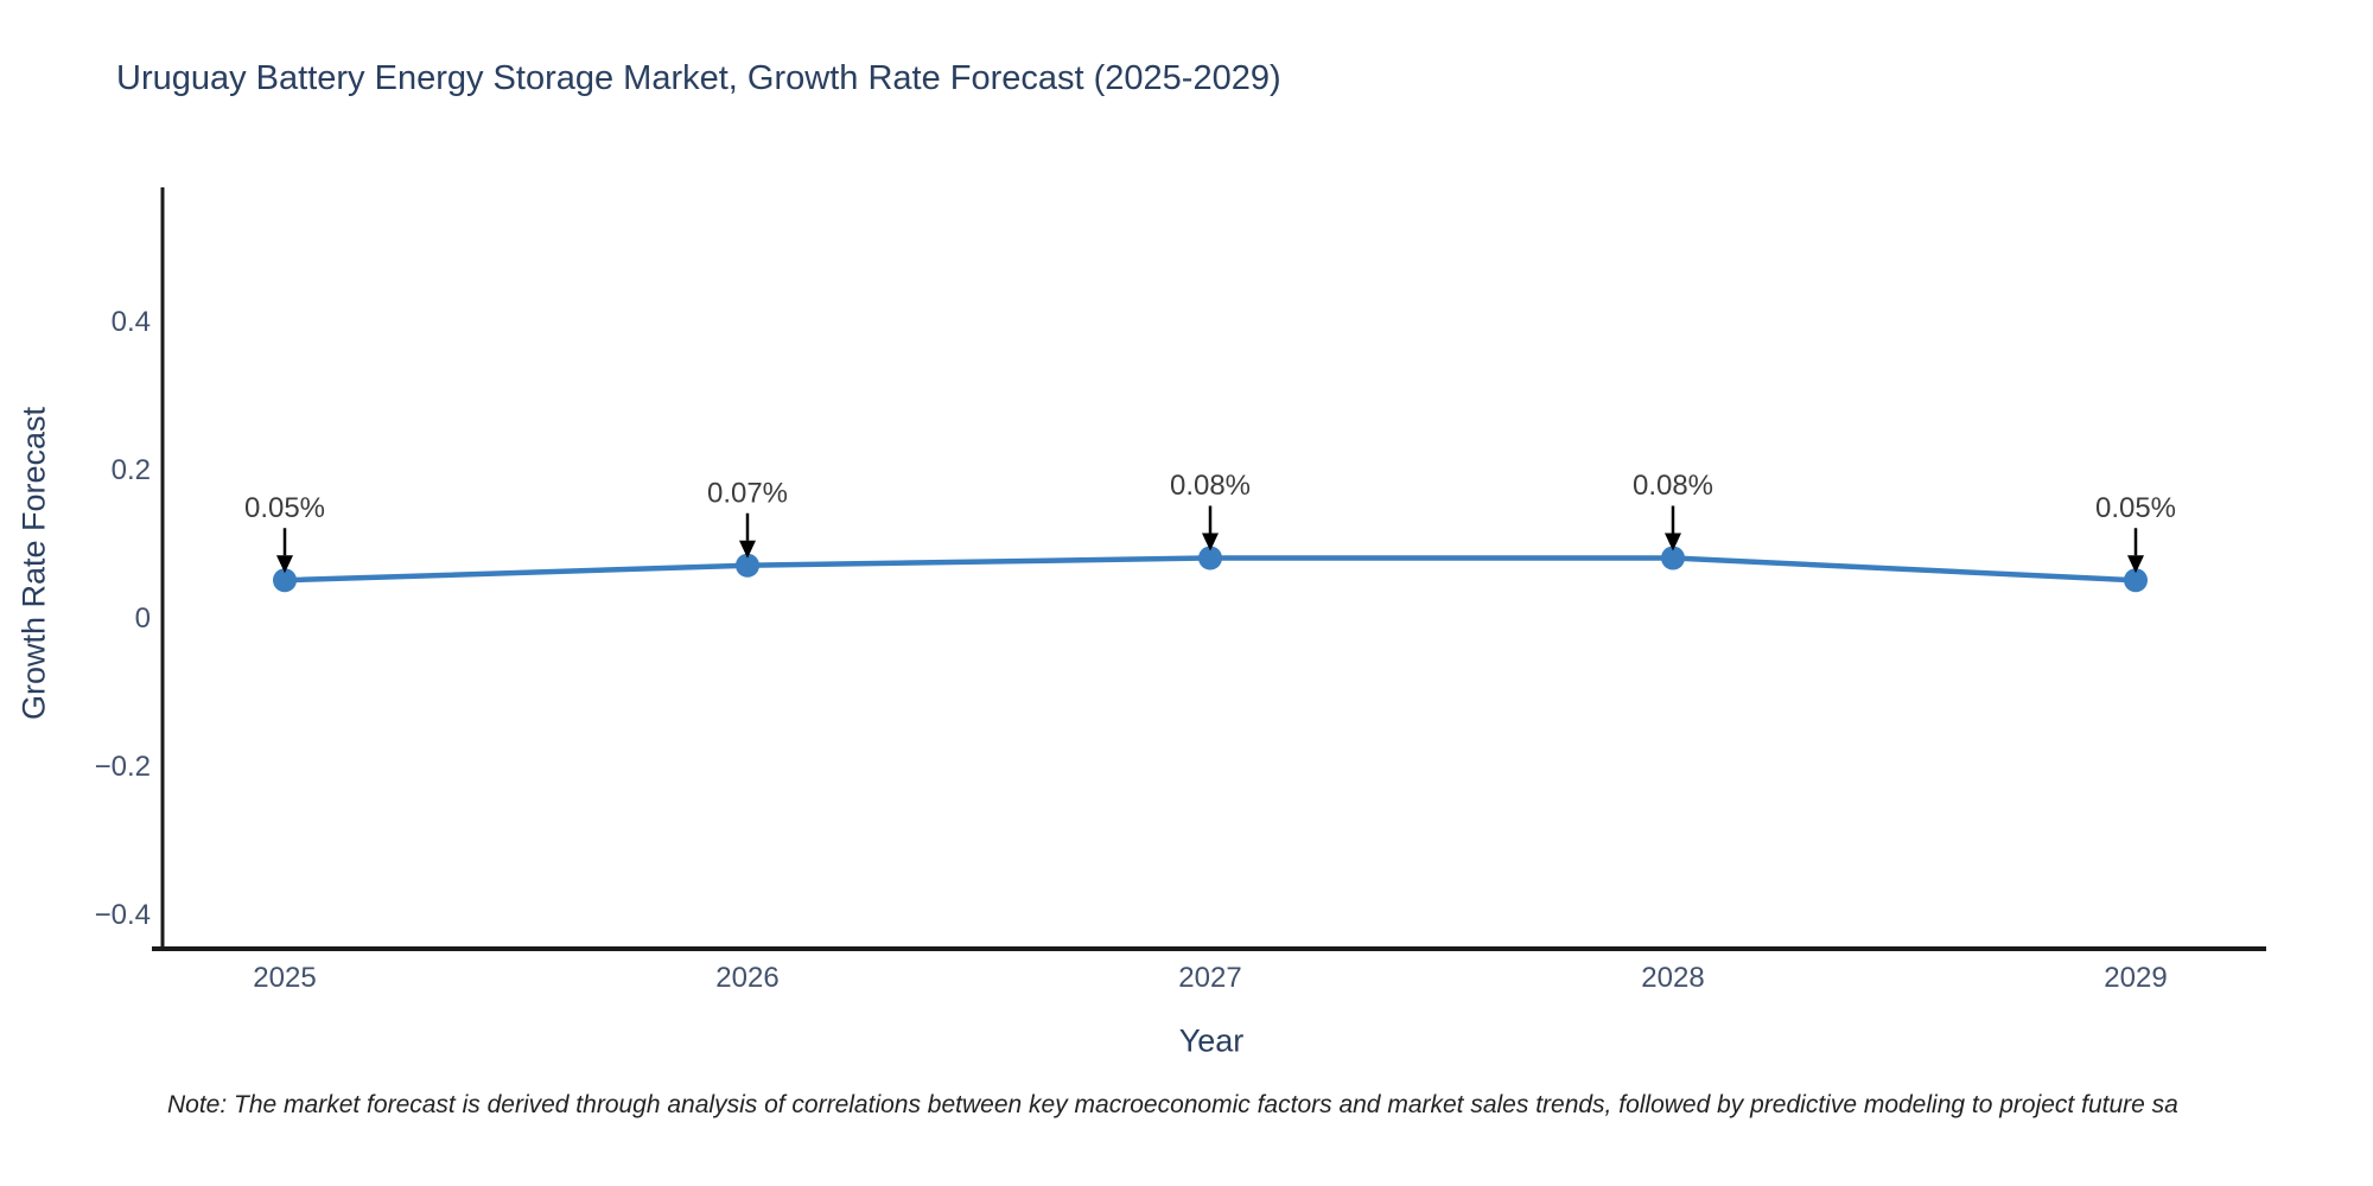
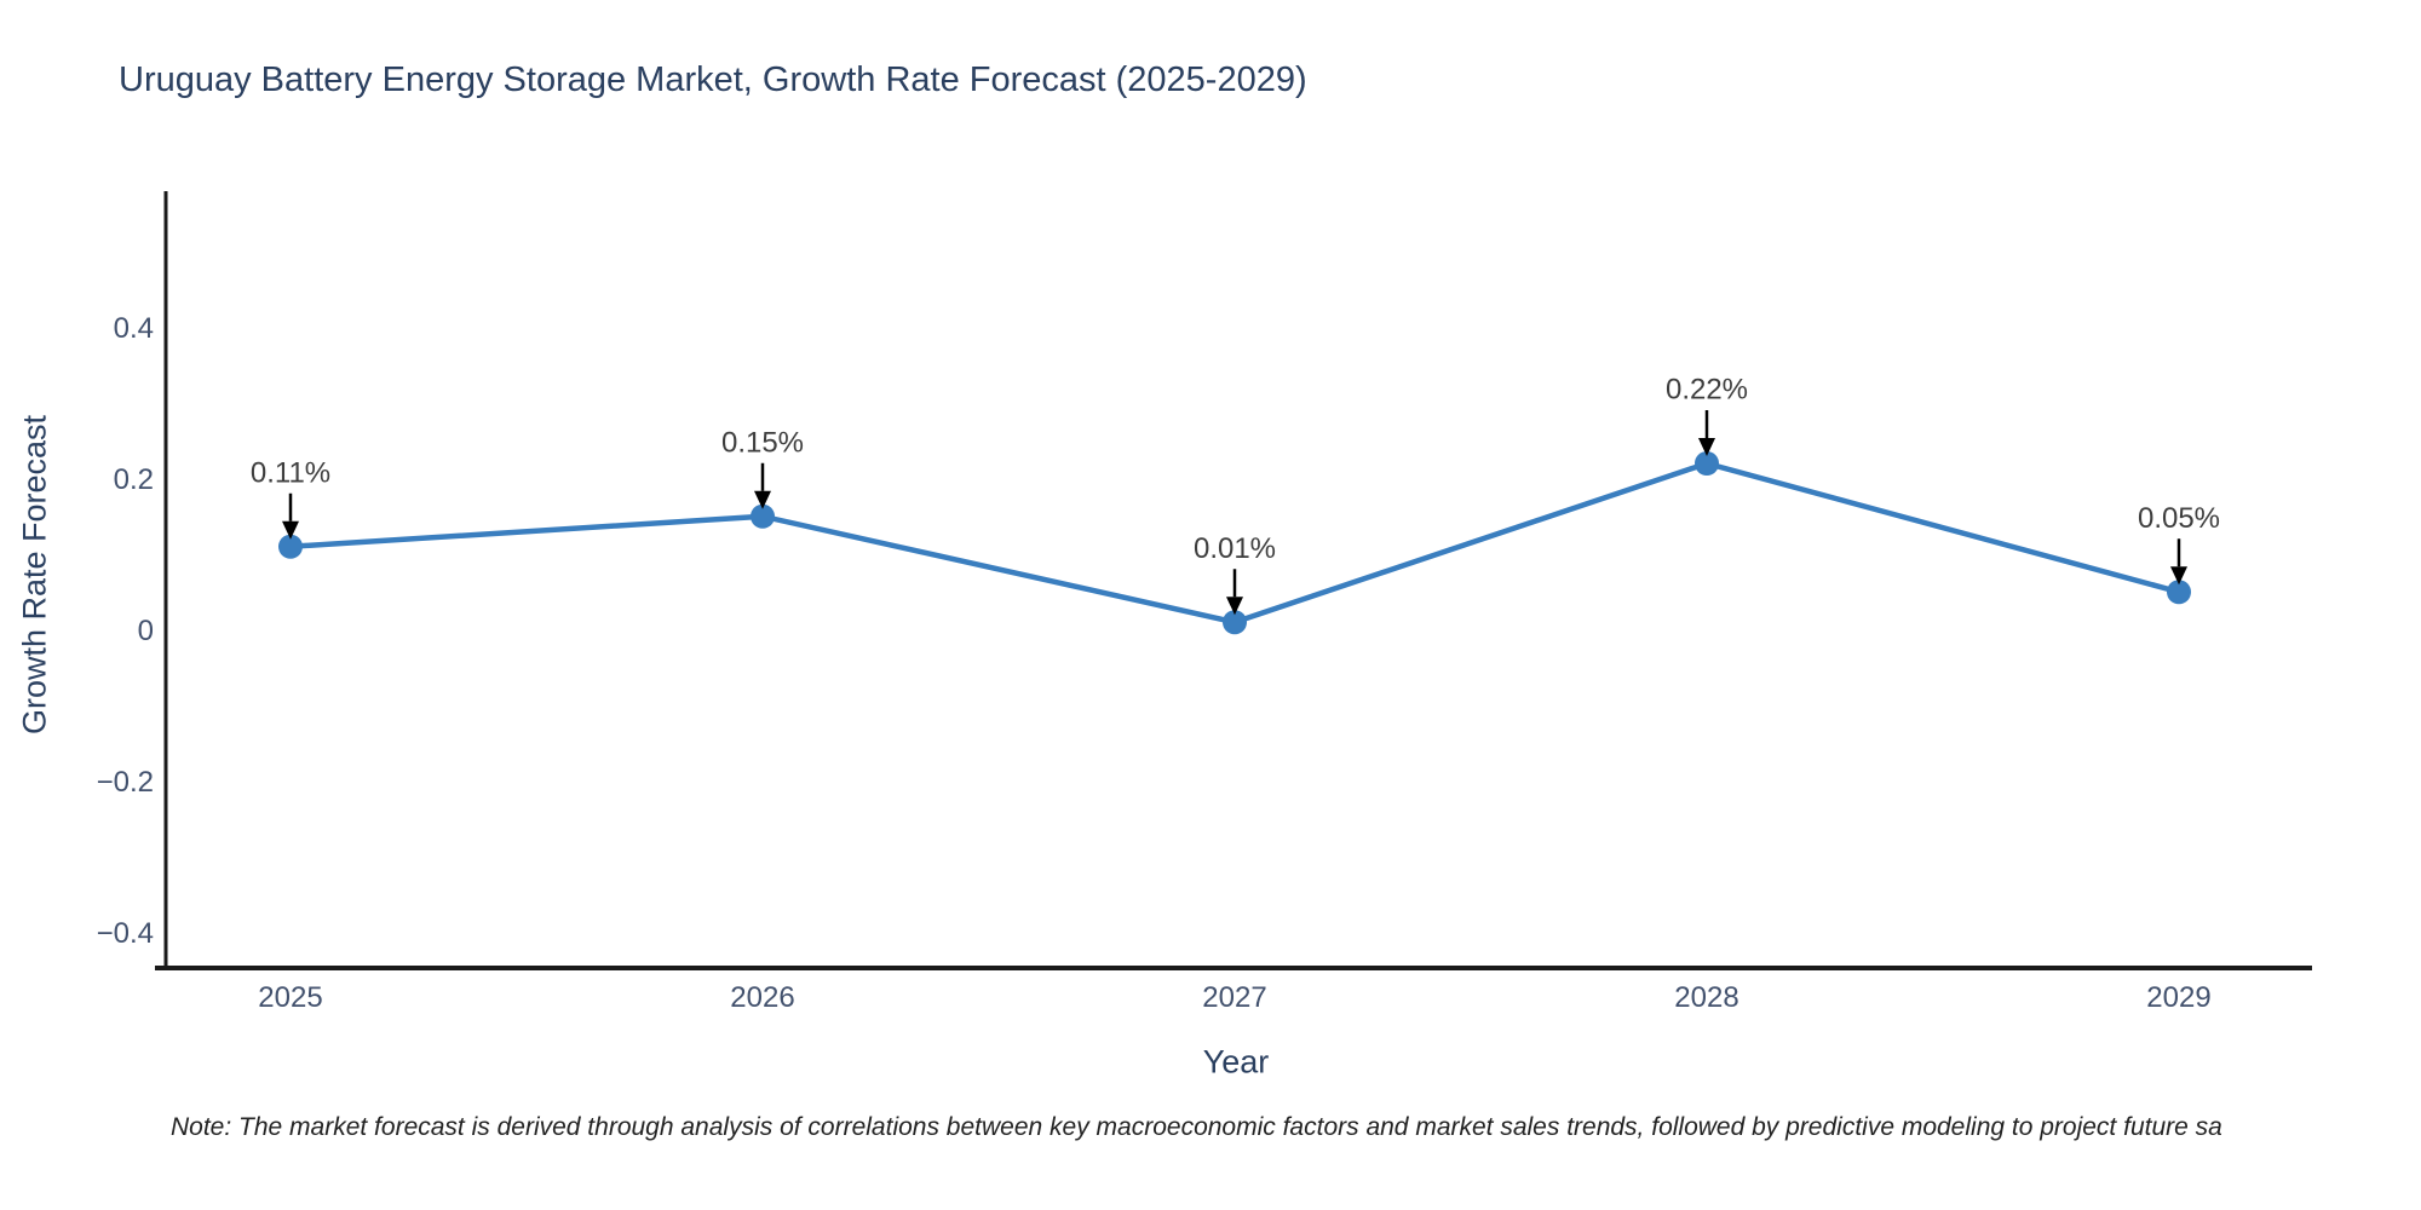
2025: 0.05% -> 0.11%
2026: 0.07% -> 0.15%
2027: 0.08% -> 0.01%
2028: 0.08% -> 0.22%
